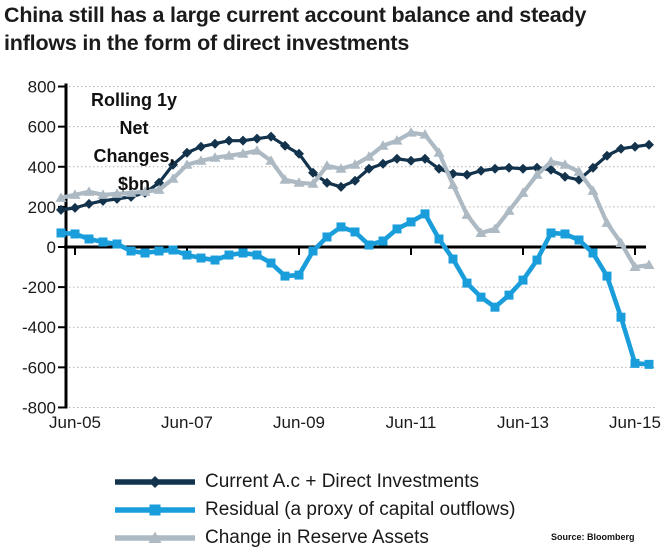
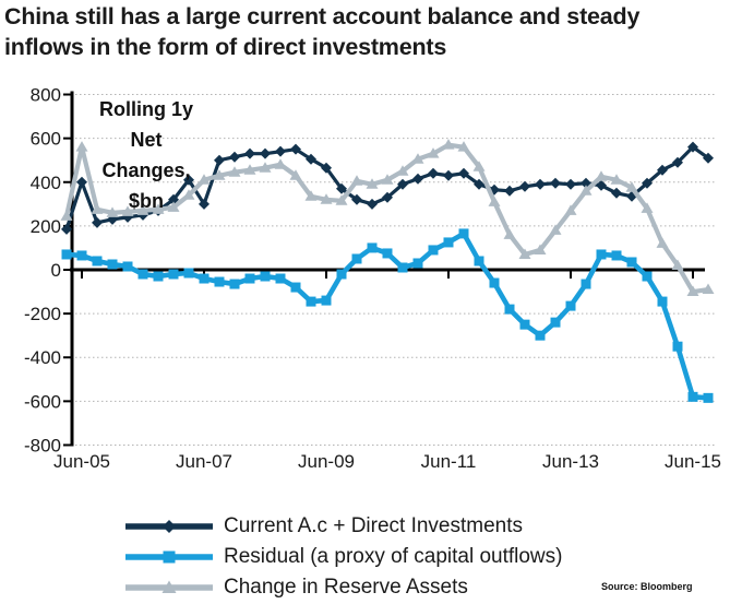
Current A.c + Direct Investments/Jun-05: 200 -> 400
Change in Reserve Assets/Jun-05: 260 -> 560
Current A.c + Direct Investments/Jun-07: 470 -> 300
Current A.c + Direct Investments/Jun-15: 500 -> 560
